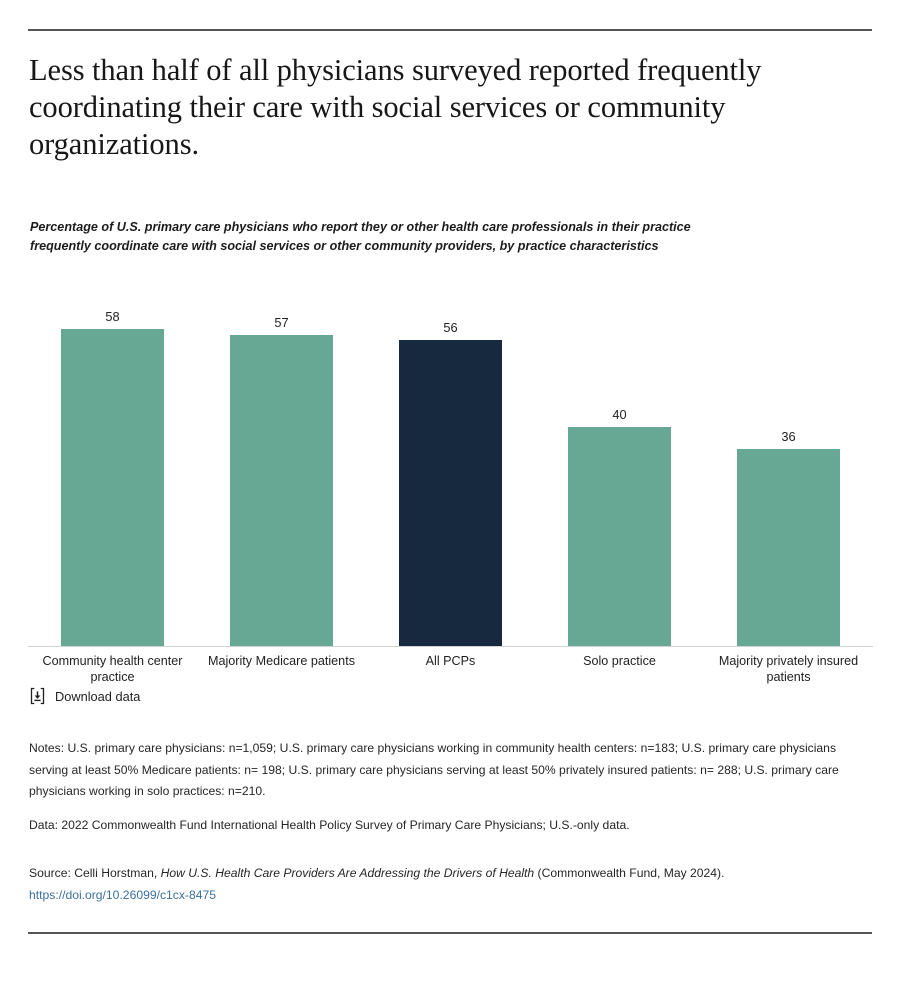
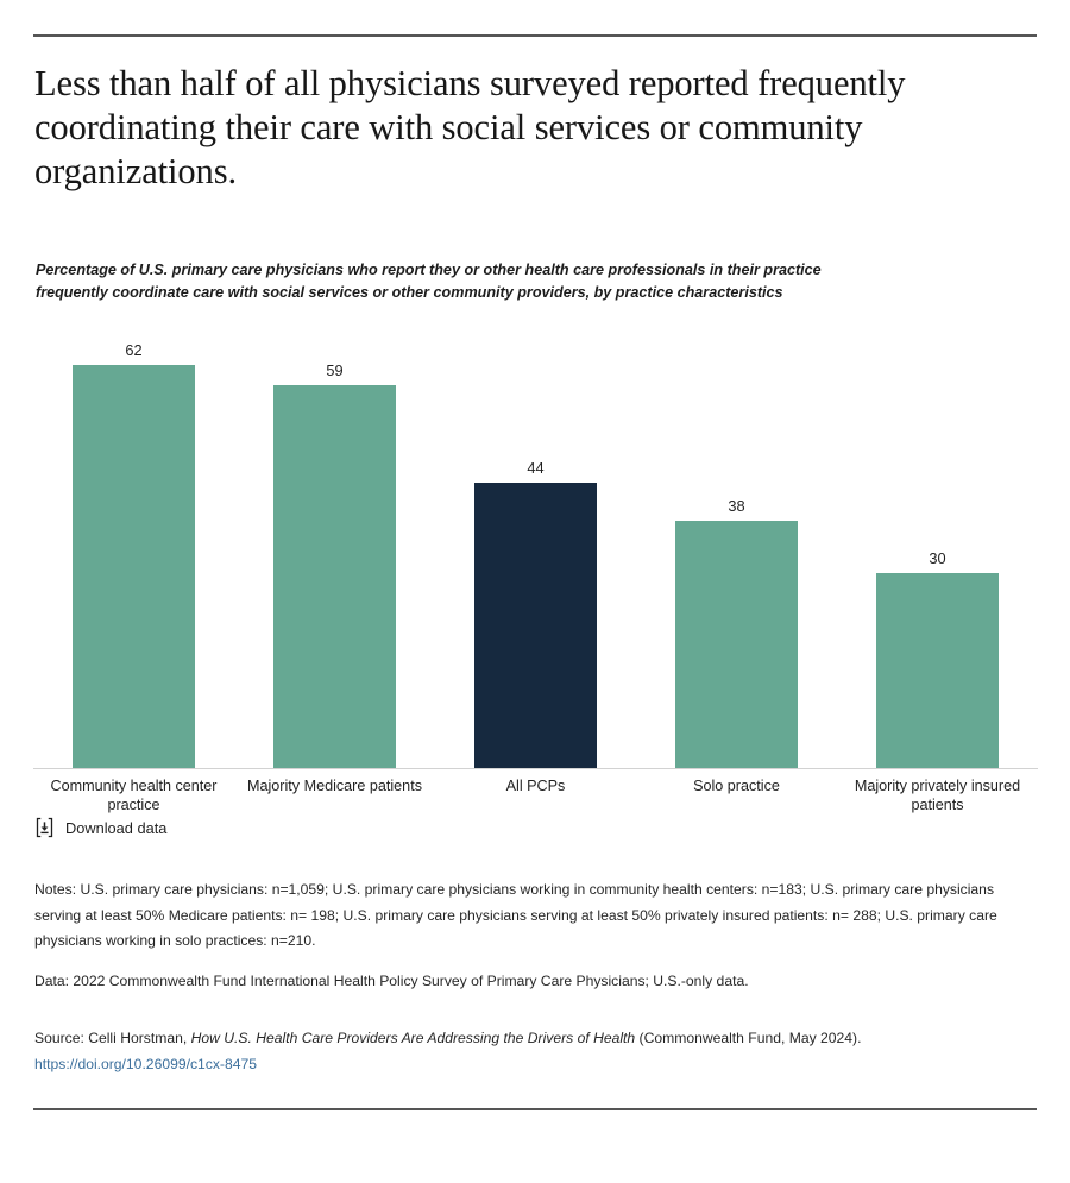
Community health center practice: 58 -> 62
Majority Medicare patients: 57 -> 59
All PCPs: 56 -> 44
Solo practice: 40 -> 38
Majority privately insured patients: 36 -> 30
